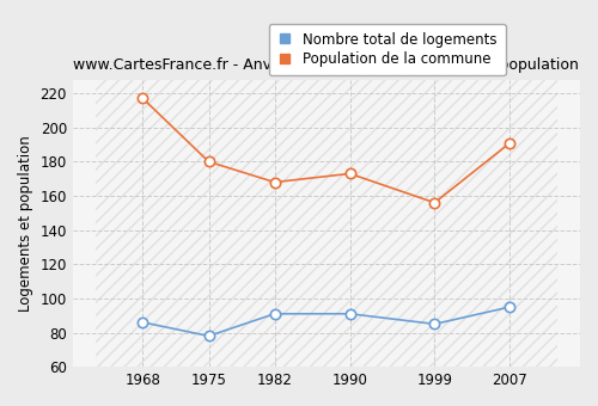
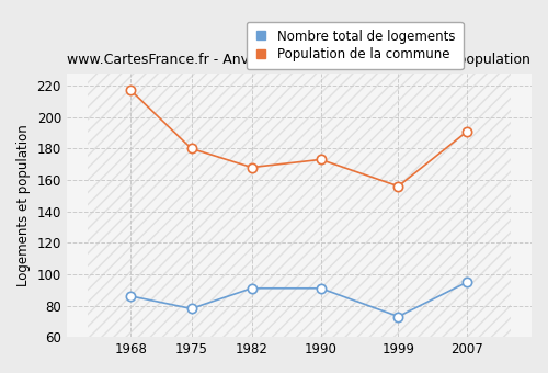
Nombre total de logements/1999: 85 -> 73
